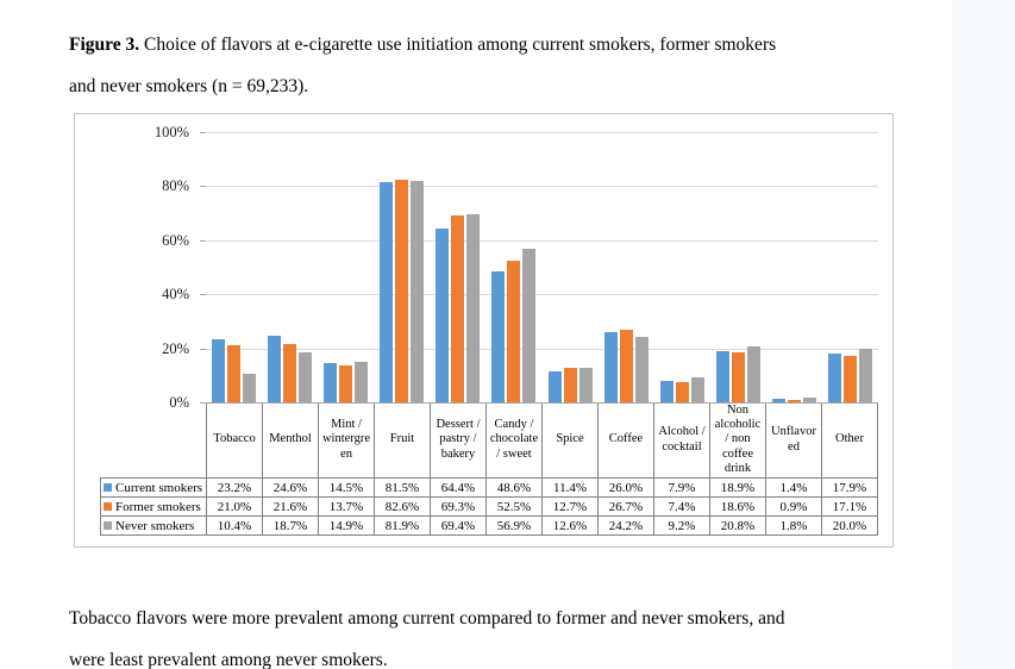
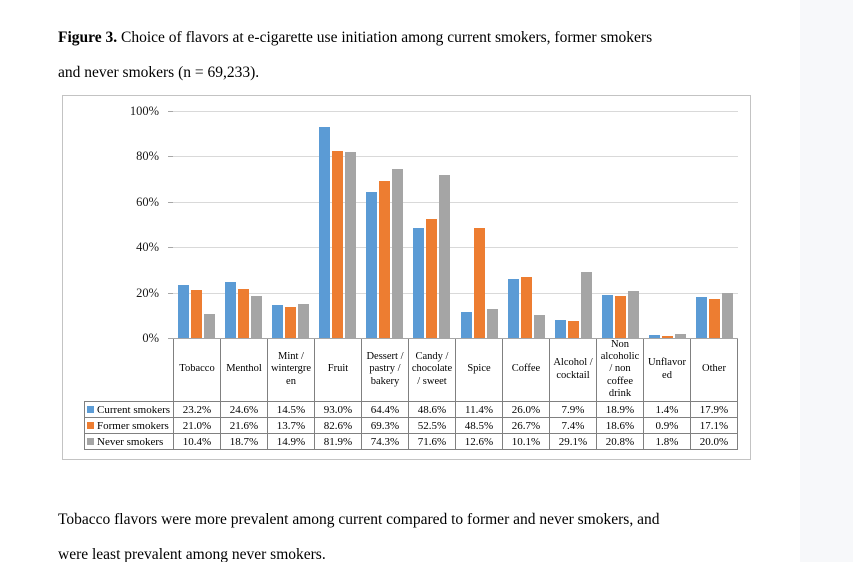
Current smokers/Fruit: 81.5% -> 93.0%
Never smokers/Dessert / pastry / bakery: 69.4% -> 74.3%
Never smokers/Candy / chocolate / sweet: 56.9% -> 71.6%
Former smokers/Spice: 12.7% -> 48.5%
Never smokers/Coffee: 24.2% -> 10.1%
Never smokers/Alcohol / cocktail: 9.2% -> 29.1%
